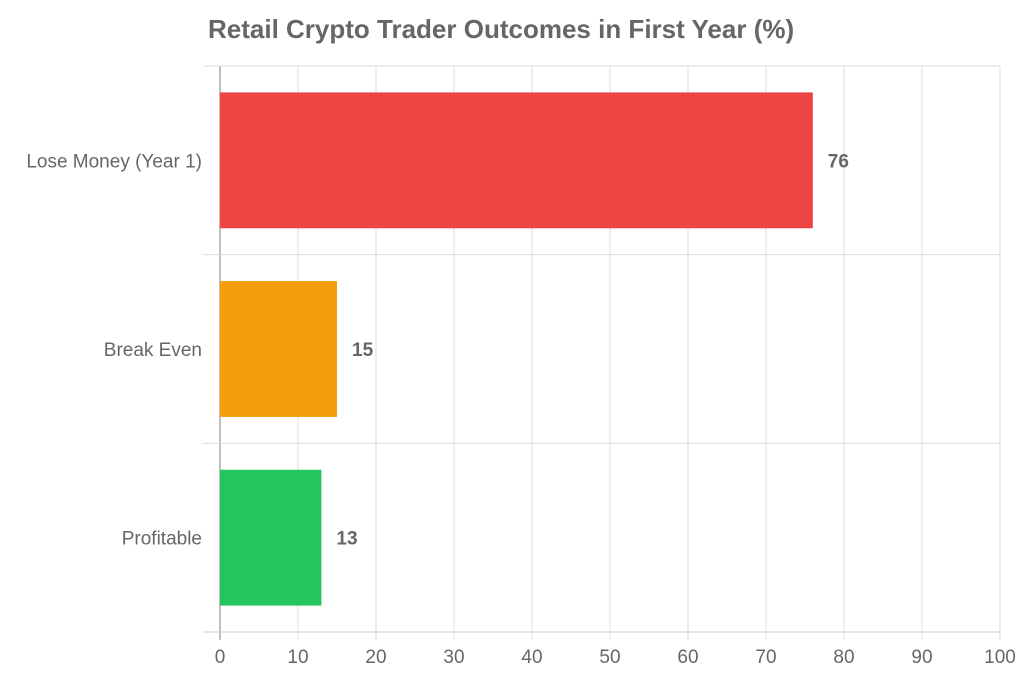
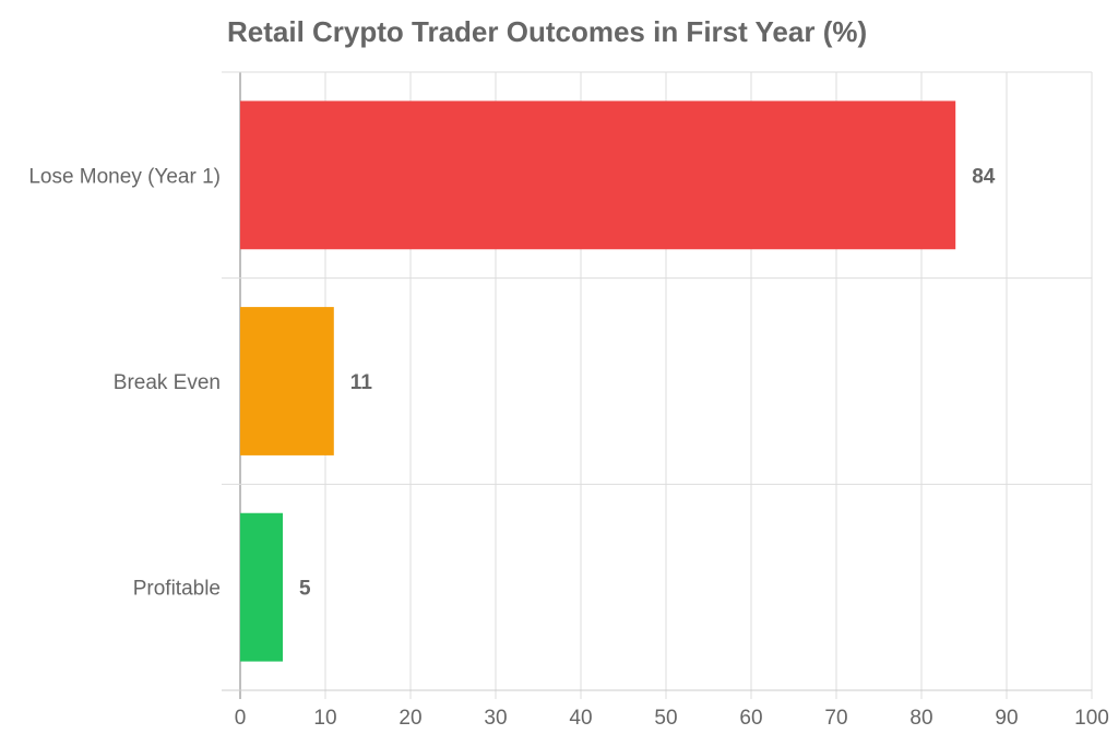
Lose Money (Year 1): 76 -> 84
Break Even: 15 -> 11
Profitable: 13 -> 5
